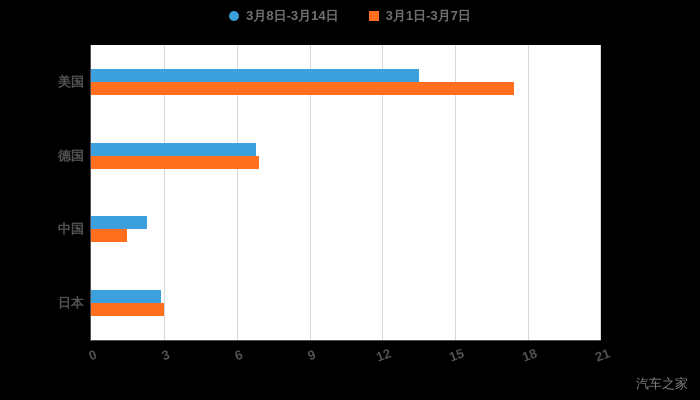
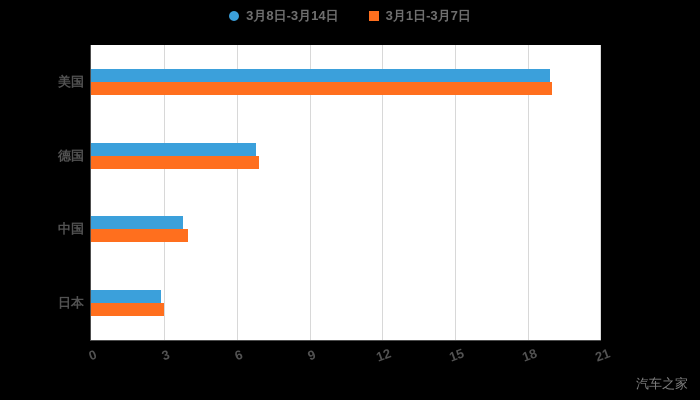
3月8日-3月14日/美国: 13.5 -> 18.9
3月1日-3月7日/美国: 17.4 -> 19.0
3月8日-3月14日/中国: 2.3 -> 3.8
3月1日-3月7日/中国: 1.5 -> 4.0
